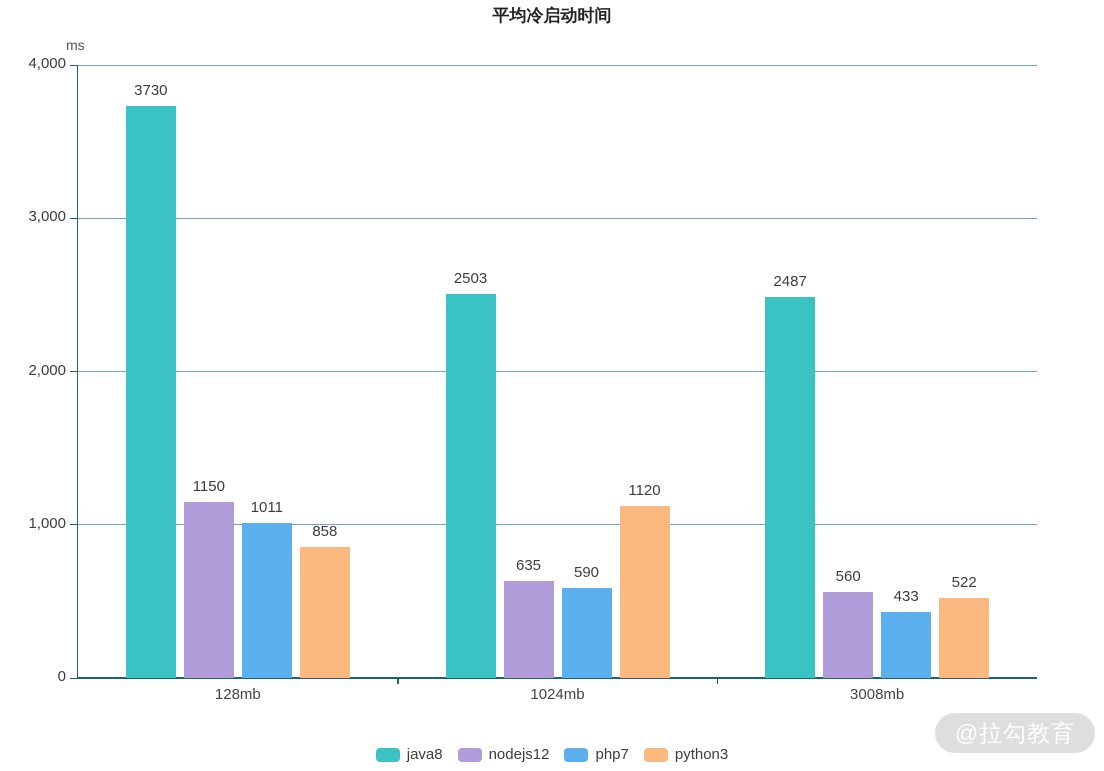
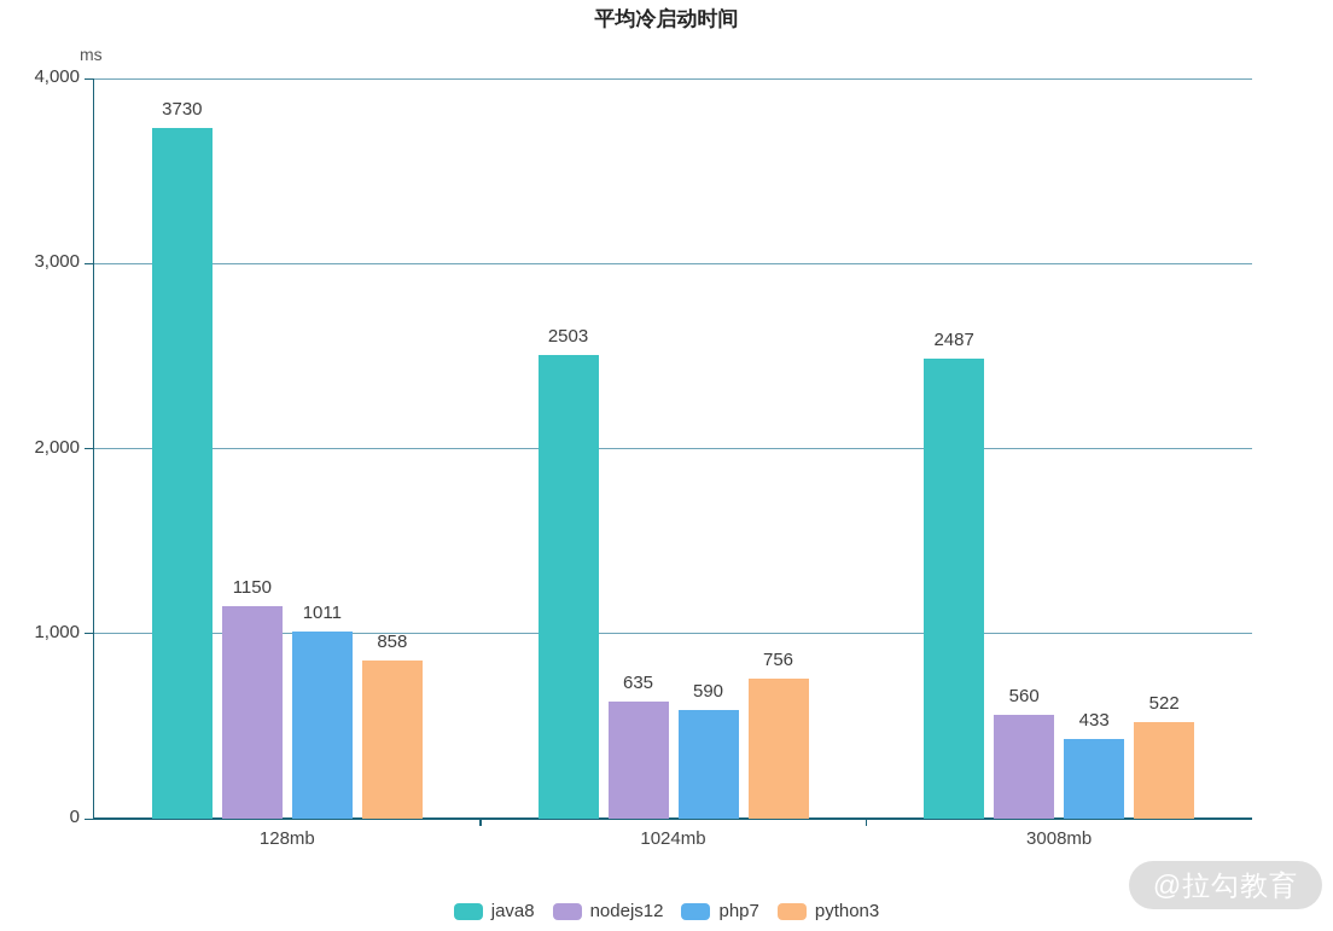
python3/1024mb: 1120 -> 756
